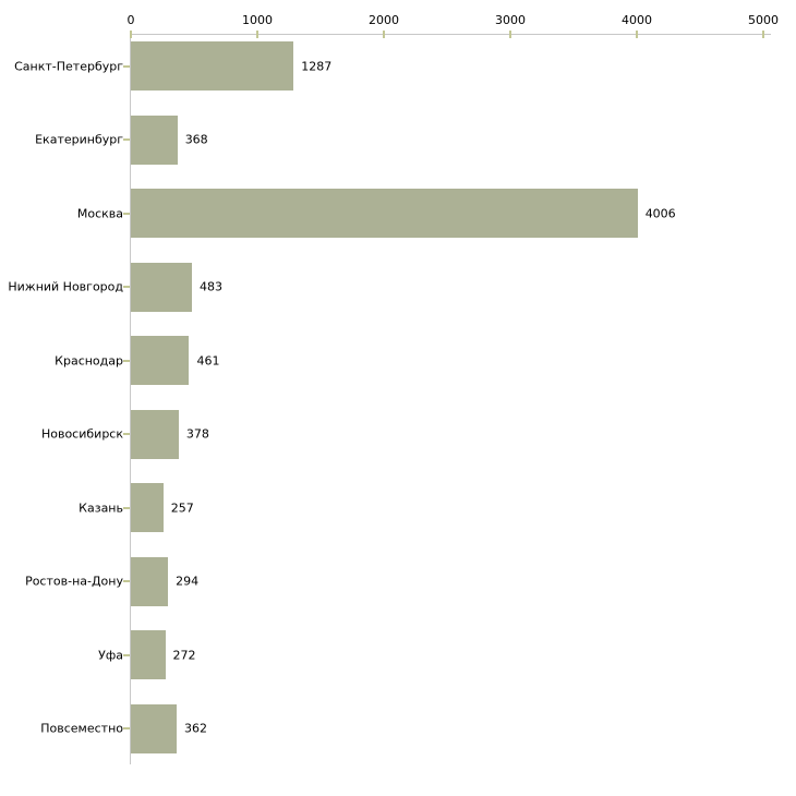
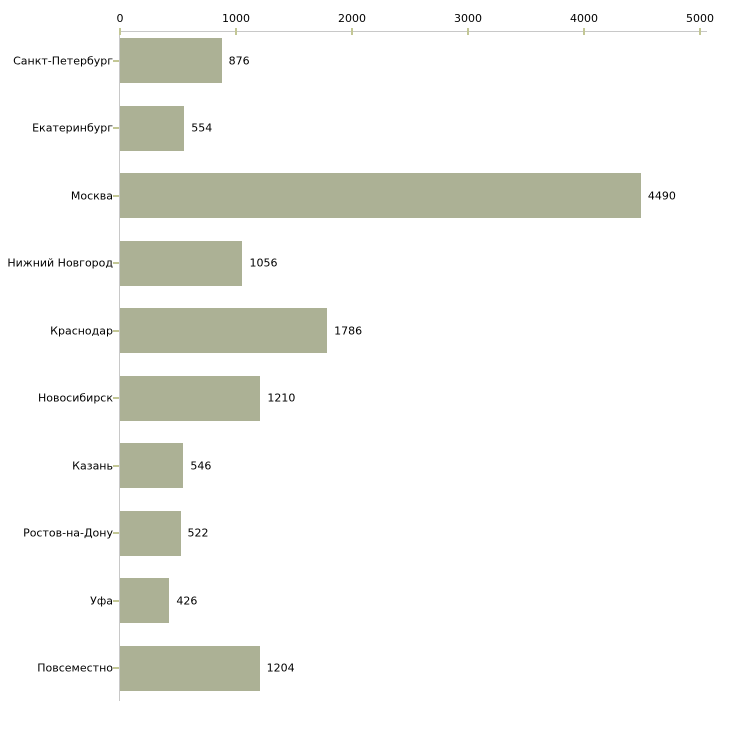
Санкт-Петербург: 1287 -> 876
Екатеринбург: 368 -> 554
Москва: 4006 -> 4490
Нижний Новгород: 483 -> 1056
Краснодар: 461 -> 1786
Новосибирск: 378 -> 1210
Казань: 257 -> 546
Ростов-на-Дону: 294 -> 522
Уфа: 272 -> 426
Повсеместно: 362 -> 1204
